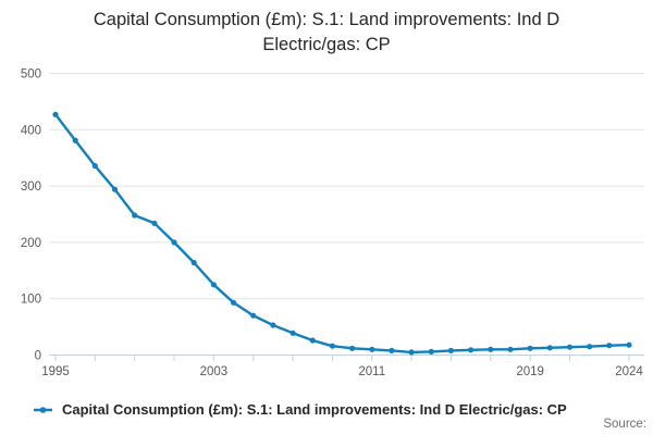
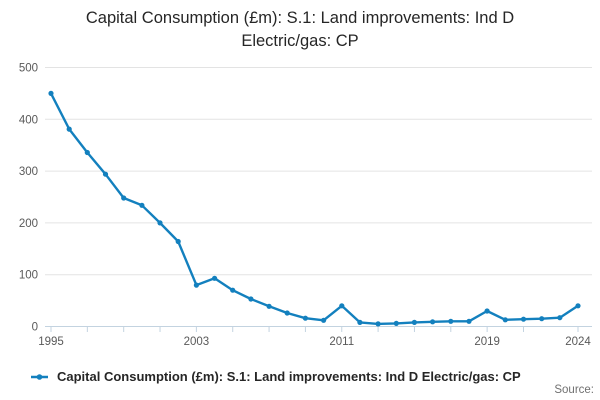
1995: 430 -> 450
2003: 120 -> 80
2011: 10 -> 40
2019: 10 -> 30
2024: 20 -> 40
